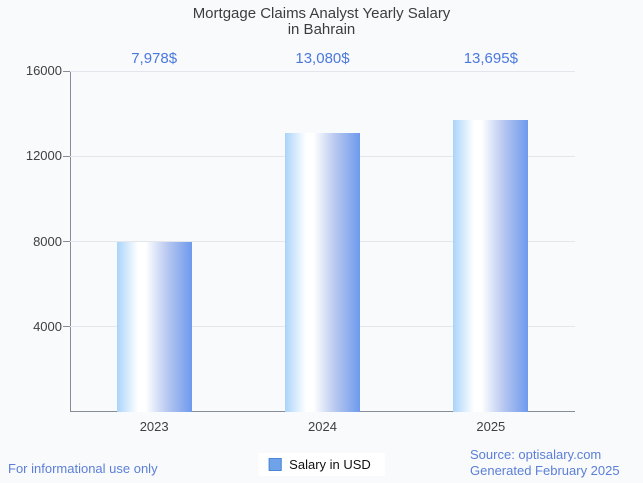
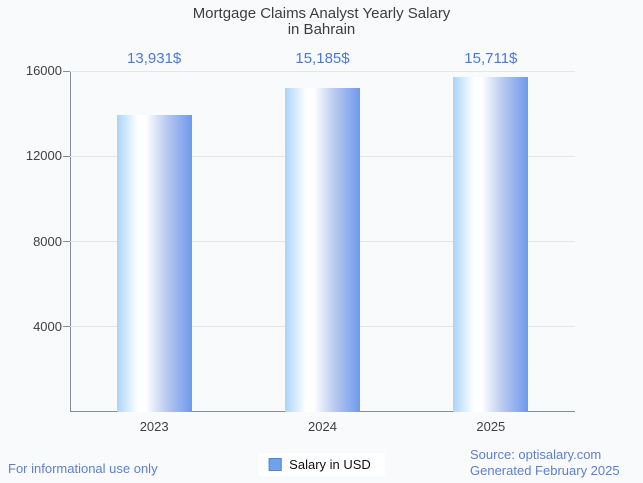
2023: 7,978 -> 13,931
2024: 13,080 -> 15,185
2025: 13,695 -> 15,711
